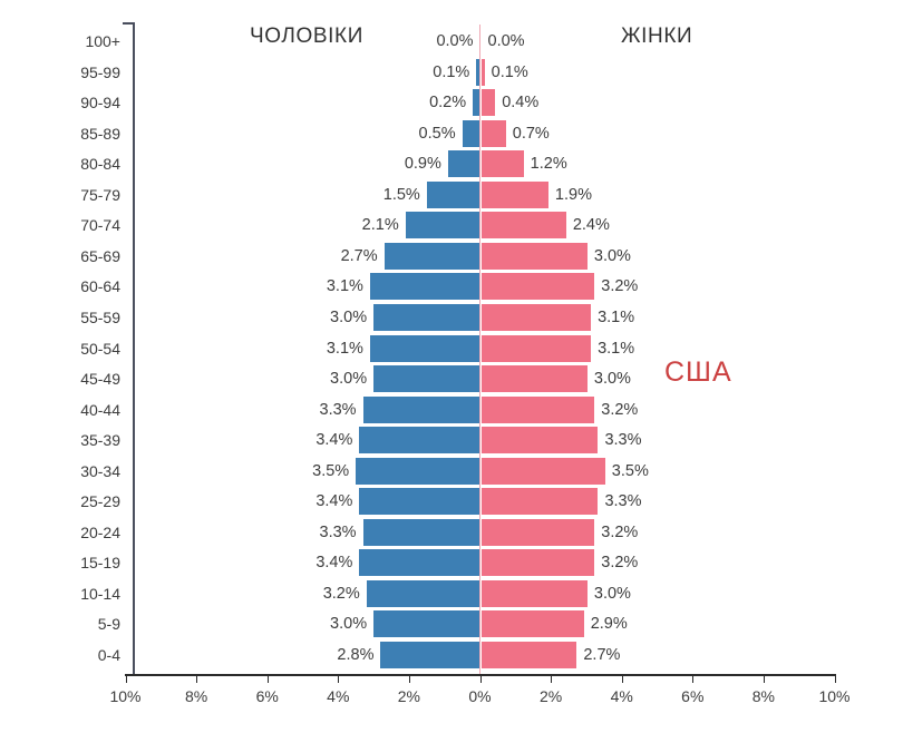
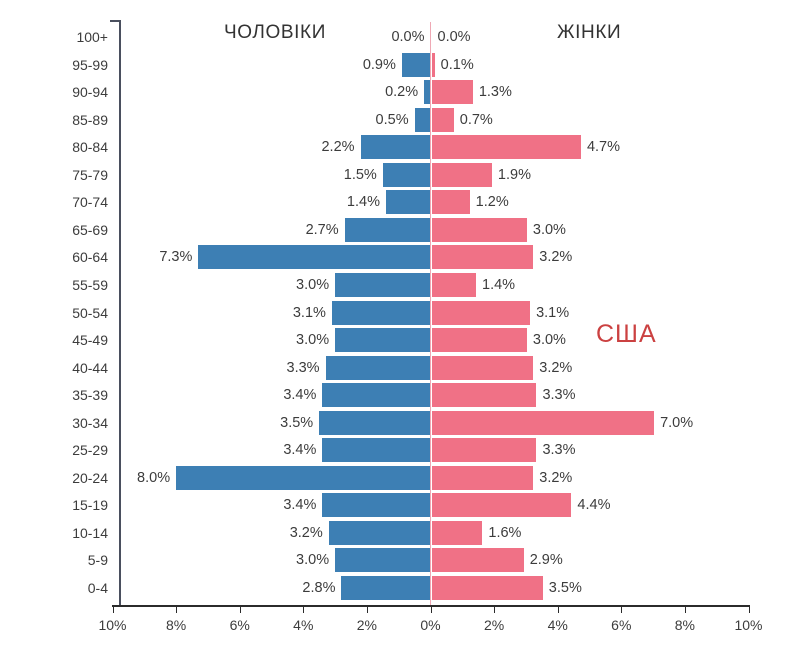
ЧОЛОВІКИ/95-99: 0.1% -> 0.9%
ЖІНКИ/90-94: 0.4% -> 1.3%
ЧОЛОВІКИ/80-84: 0.9% -> 2.2%
ЖІНКИ/80-84: 1.2% -> 4.7%
ЧОЛОВІКИ/70-74: 2.1% -> 1.4%
ЖІНКИ/70-74: 2.4% -> 1.2%
ЧОЛОВІКИ/60-64: 3.1% -> 7.3%
ЖІНКИ/55-59: 3.1% -> 1.4%
ЖІНКИ/30-34: 3.5% -> 7.0%
ЧОЛОВІКИ/20-24: 3.3% -> 8.0%
ЖІНКИ/15-19: 3.2% -> 4.4%
ЖІНКИ/10-14: 3.0% -> 1.6%
ЖІНКИ/0-4: 2.7% -> 3.5%
